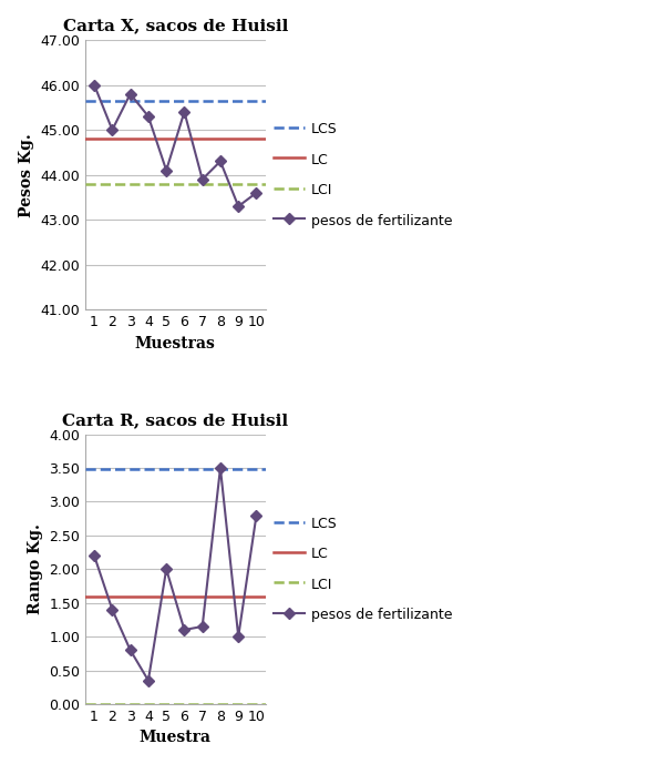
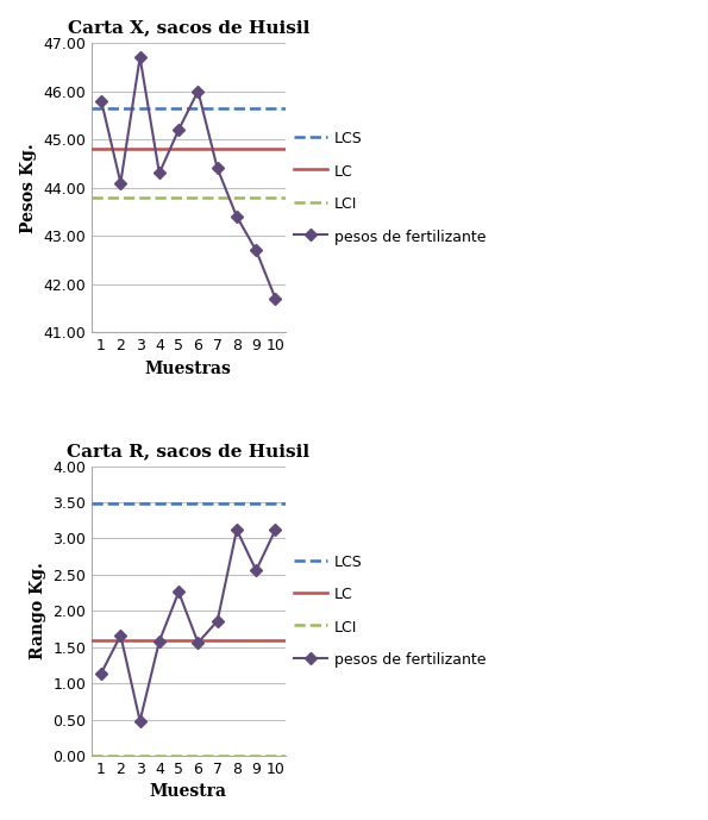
Carta X, sacos de Huisil/1: 46.0 -> 45.8
Carta X, sacos de Huisil/2: 45.0 -> 44.1
Carta X, sacos de Huisil/3: 45.8 -> 46.7
Carta X, sacos de Huisil/4: 45.3 -> 44.3
Carta X, sacos de Huisil/5: 44.1 -> 45.2
Carta X, sacos de Huisil/6: 45.4 -> 46.0
Carta X, sacos de Huisil/7: 43.9 -> 44.4
Carta X, sacos de Huisil/8: 44.3 -> 43.4
Carta X, sacos de Huisil/9: 43.3 -> 42.7
Carta X, sacos de Huisil/10: 43.6 -> 41.7
Carta R, sacos de Huisil/1: 2.20 -> 1.14
Carta R, sacos de Huisil/2: 1.40 -> 1.66
Carta R, sacos de Huisil/3: 0.80 -> 0.48
Carta R, sacos de Huisil/4: 0.35 -> 1.58
Carta R, sacos de Huisil/5: 2.00 -> 2.26
Carta R, sacos de Huisil/6: 1.10 -> 1.56
Carta R, sacos de Huisil/7: 1.15 -> 1.86
Carta R, sacos de Huisil/8: 3.50 -> 3.12
Carta R, sacos de Huisil/9: 1.00 -> 2.56
Carta R, sacos de Huisil/10: 2.80 -> 3.12
